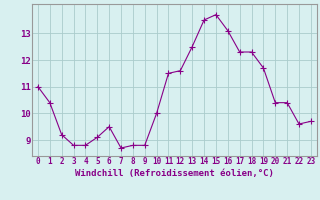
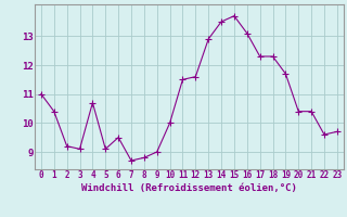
3: 8.8 -> 9.1
4: 8.8 -> 10.7
9: 8.8 -> 9.0
13: 12.5 -> 12.9
